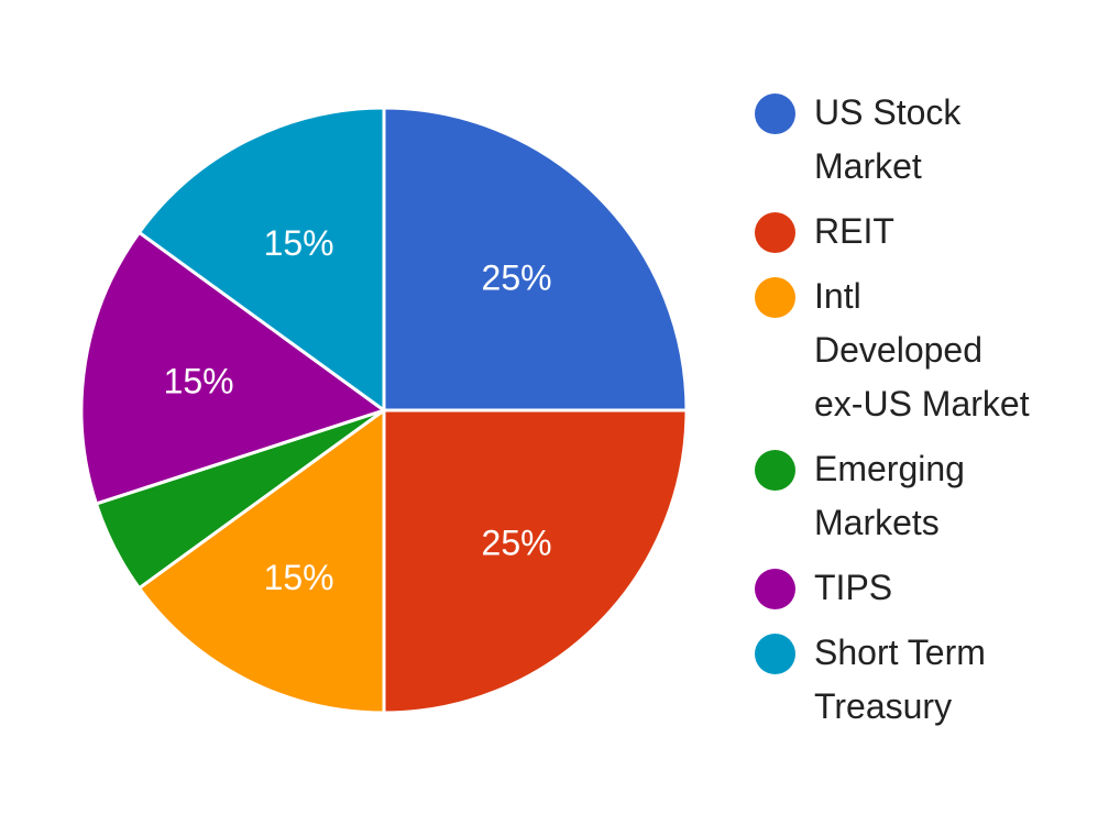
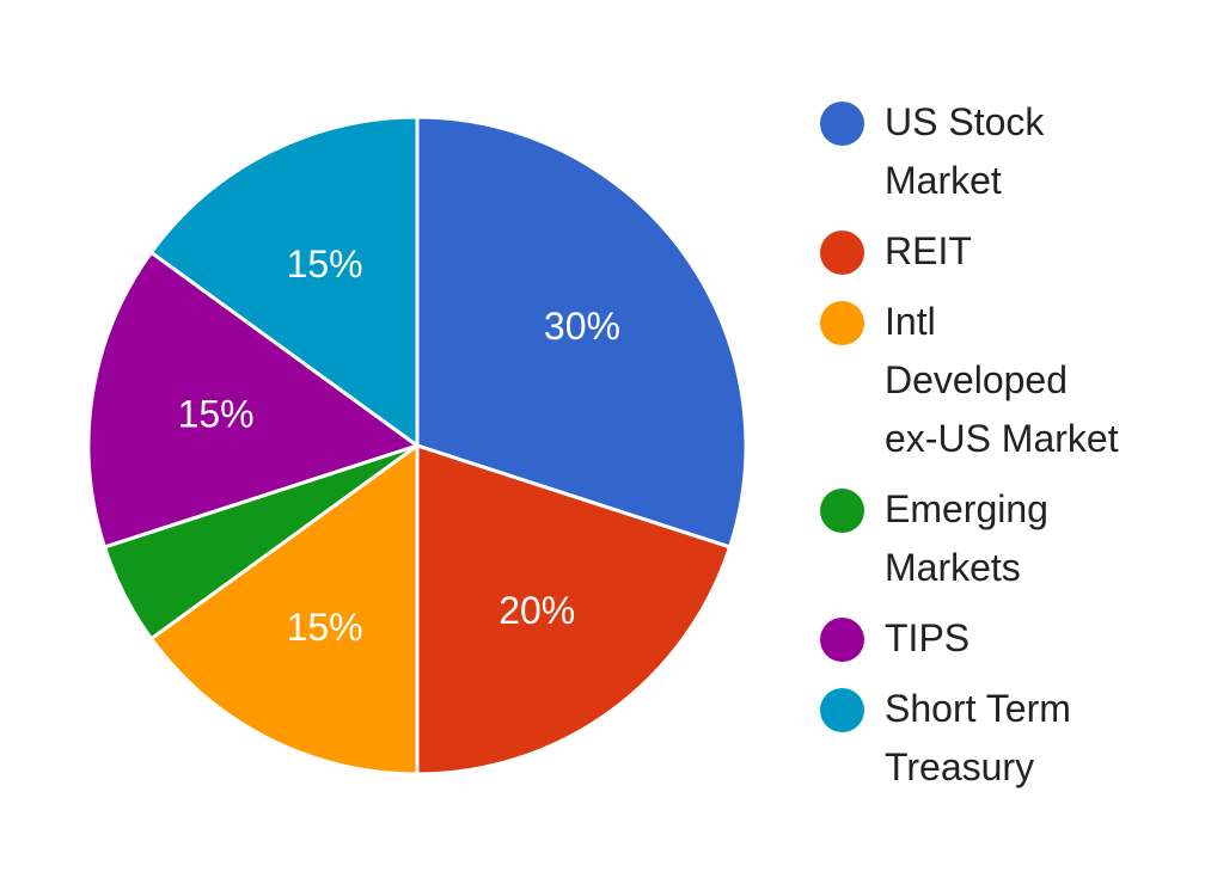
US Stock Market: 25% -> 30%
REIT: 25% -> 20%
